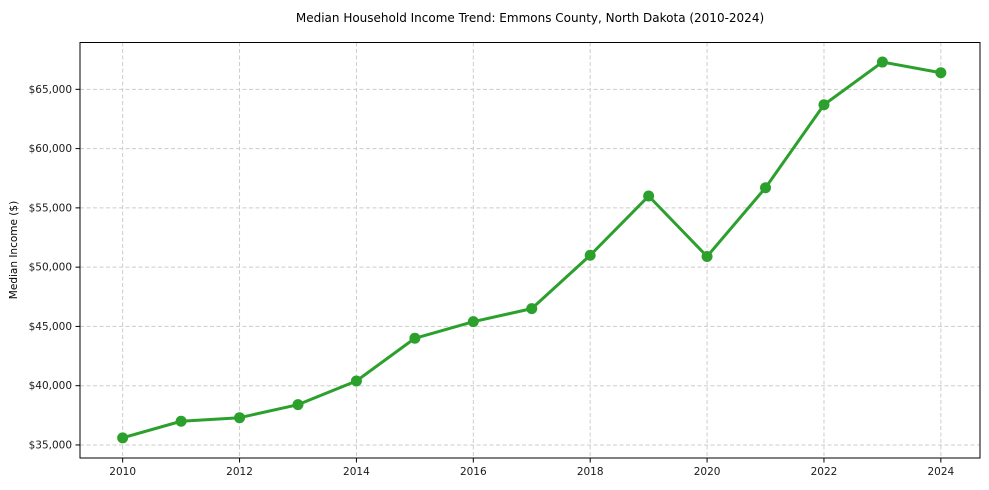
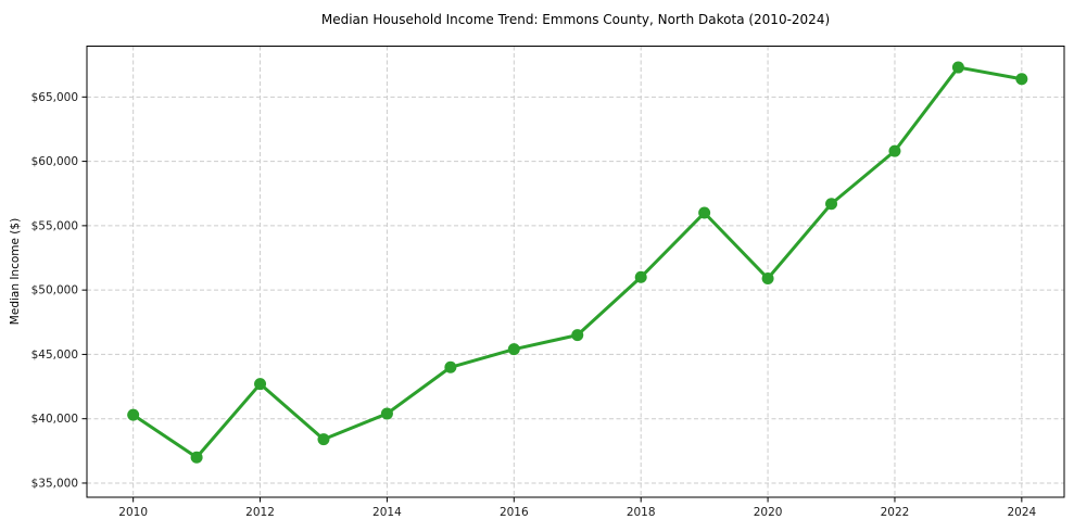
2010: $35600 -> $40300
2012: $37300 -> $42700
2022: $63700 -> $60800
